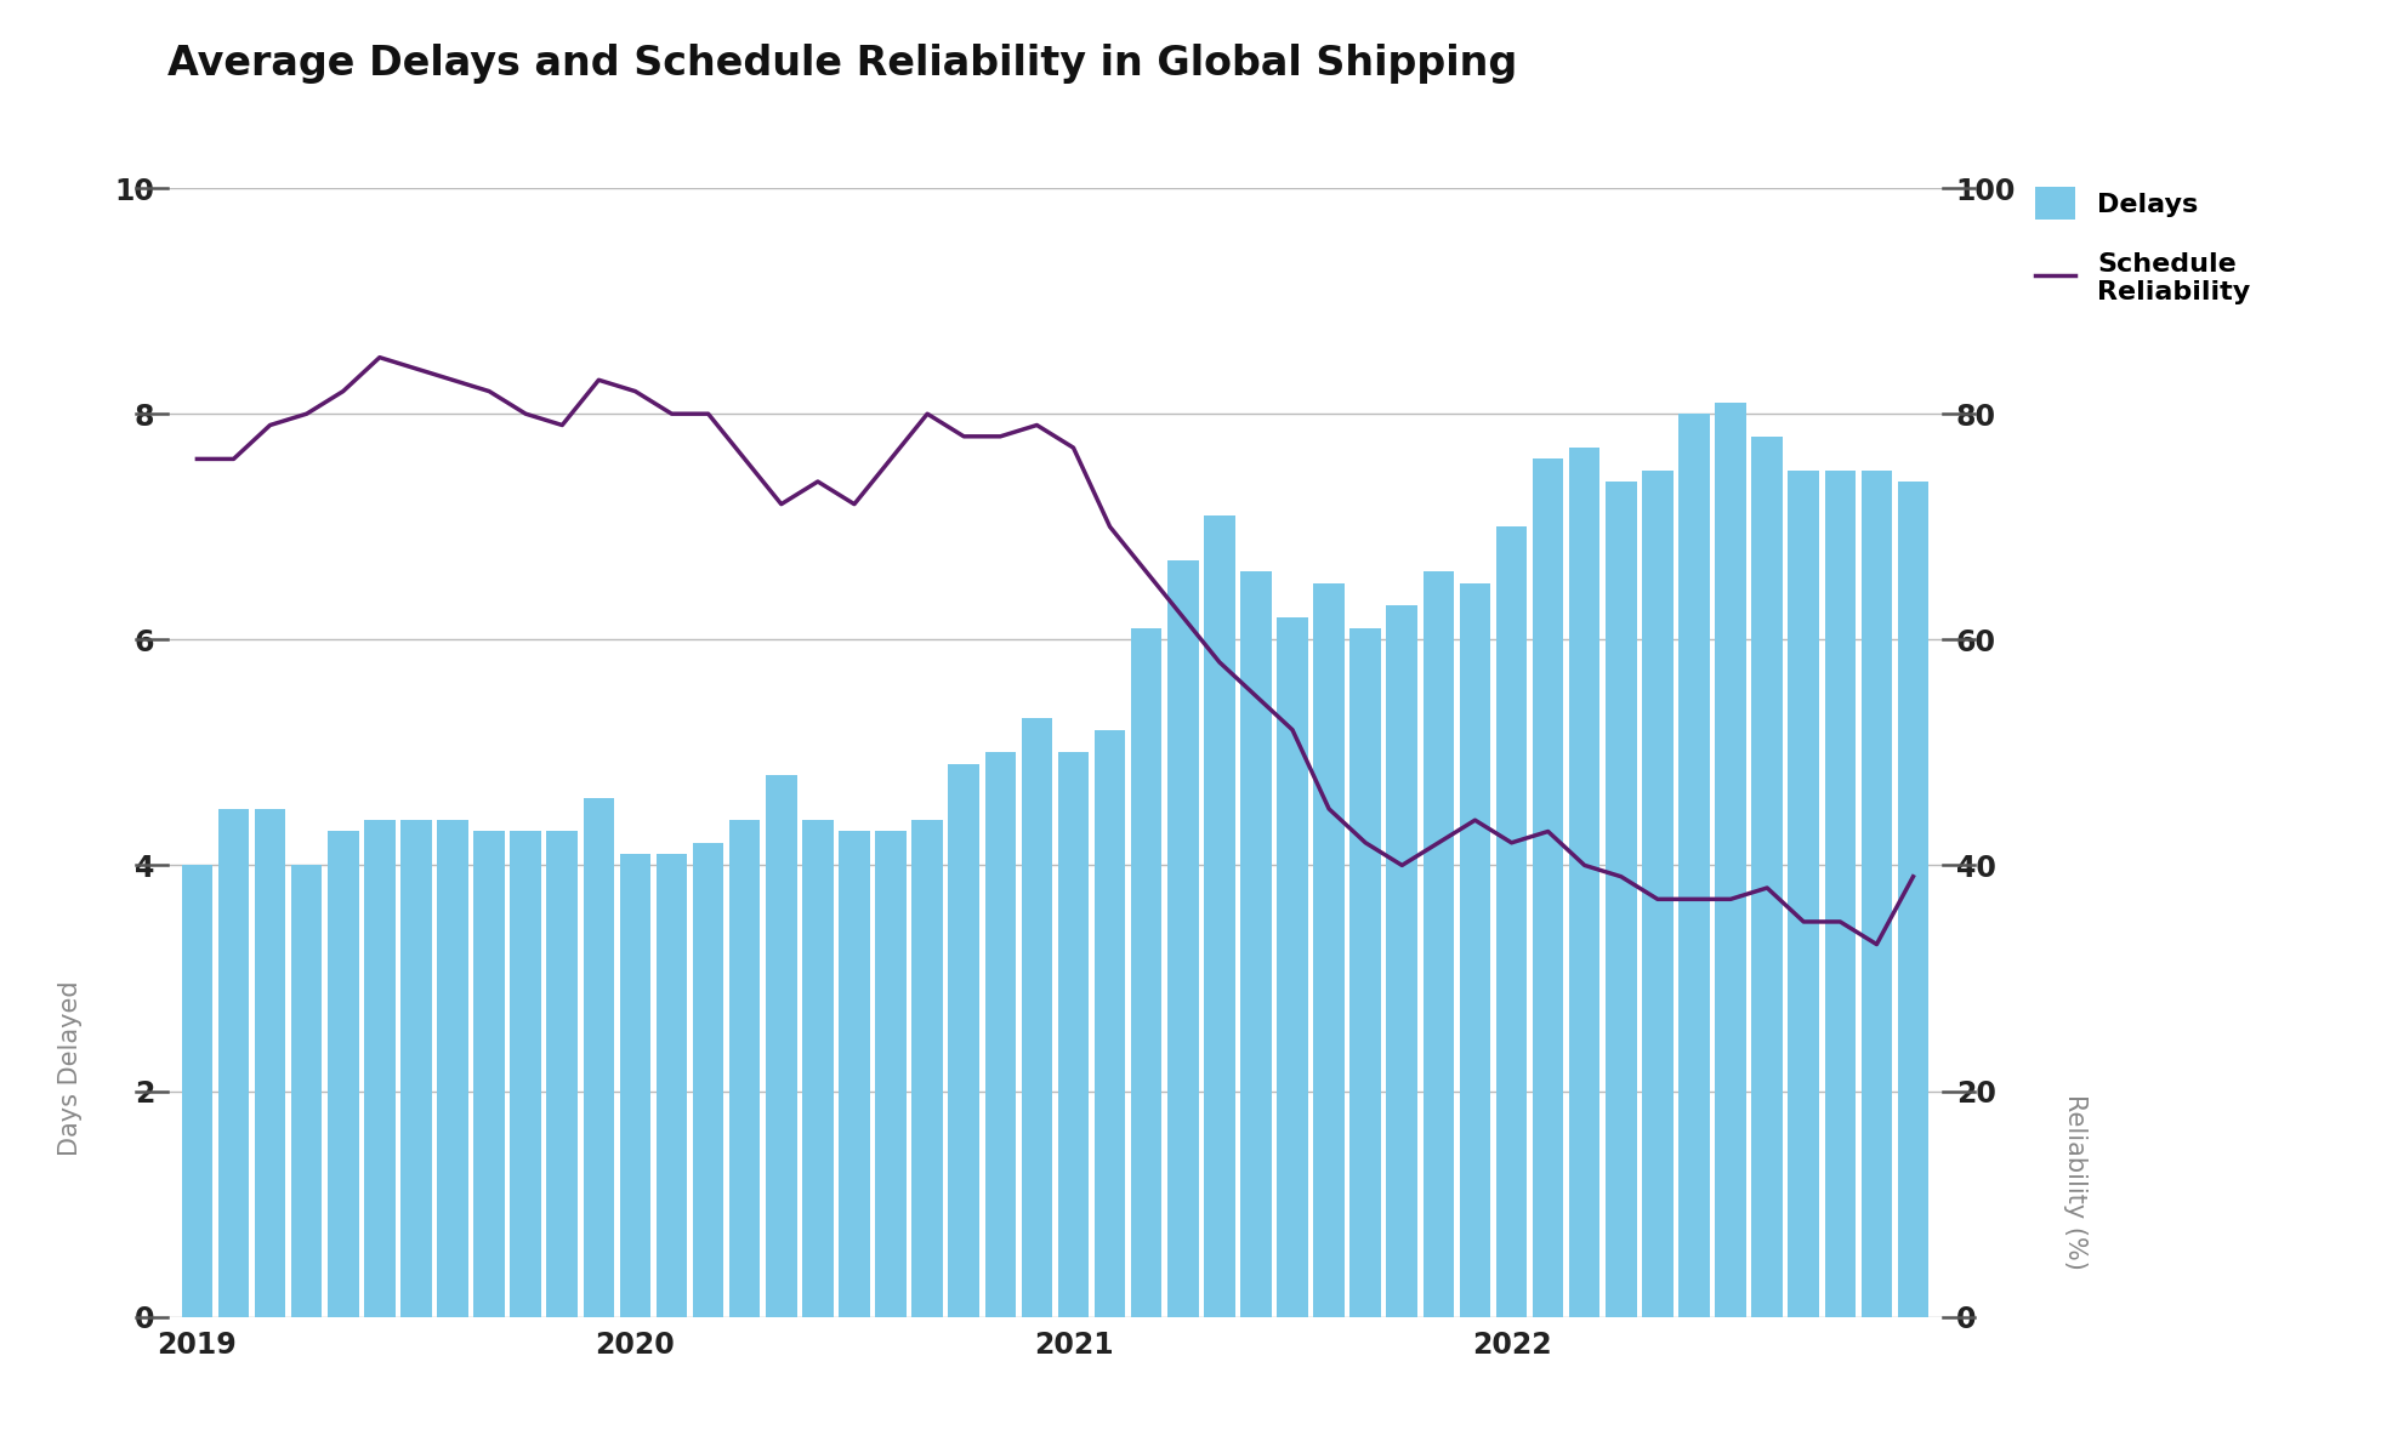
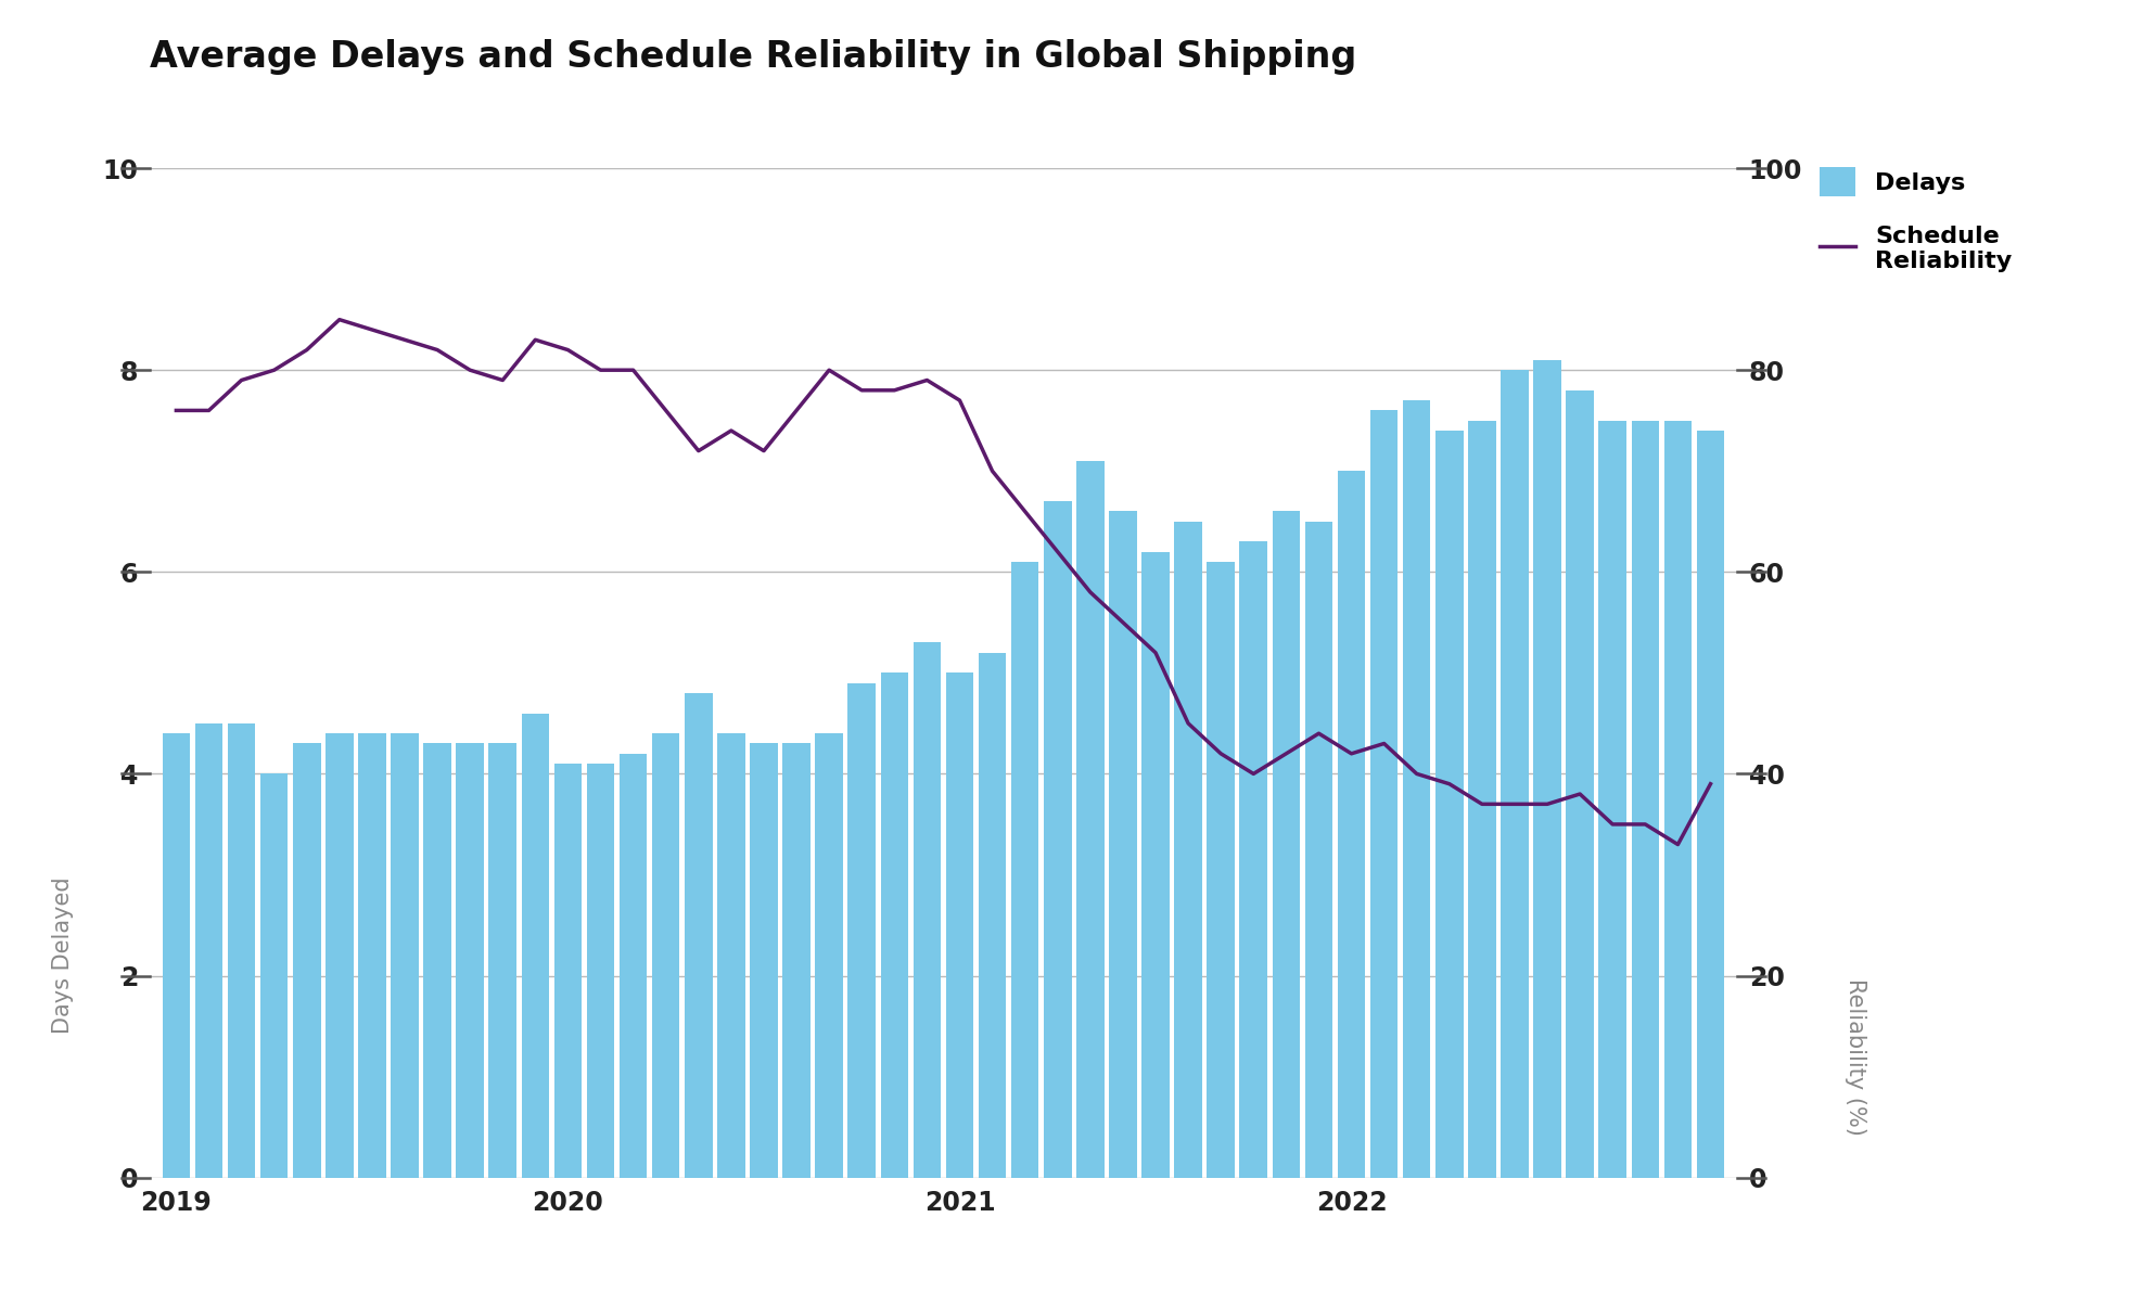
Delays/2019: 4.0 -> 4.4
